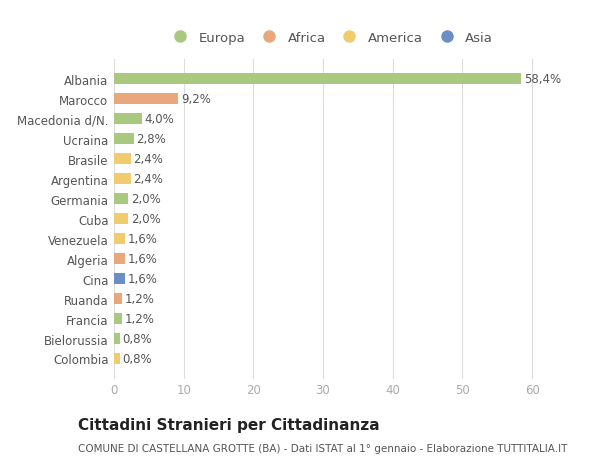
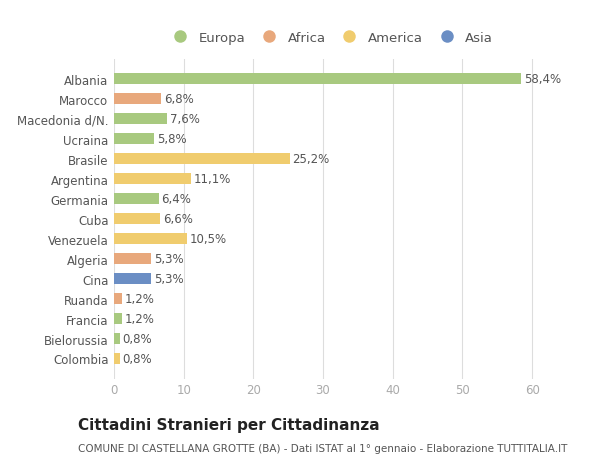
Marocco: 9,2% -> 6,8%
Macedonia d/N.: 4,0% -> 7,6%
Ucraina: 2,8% -> 5,8%
Brasile: 2,4% -> 25,2%
Argentina: 2,4% -> 11,1%
Germania: 2,0% -> 6,4%
Cuba: 2,0% -> 6,6%
Venezuela: 1,6% -> 10,5%
Algeria: 1,6% -> 5,3%
Cina: 1,6% -> 5,3%
